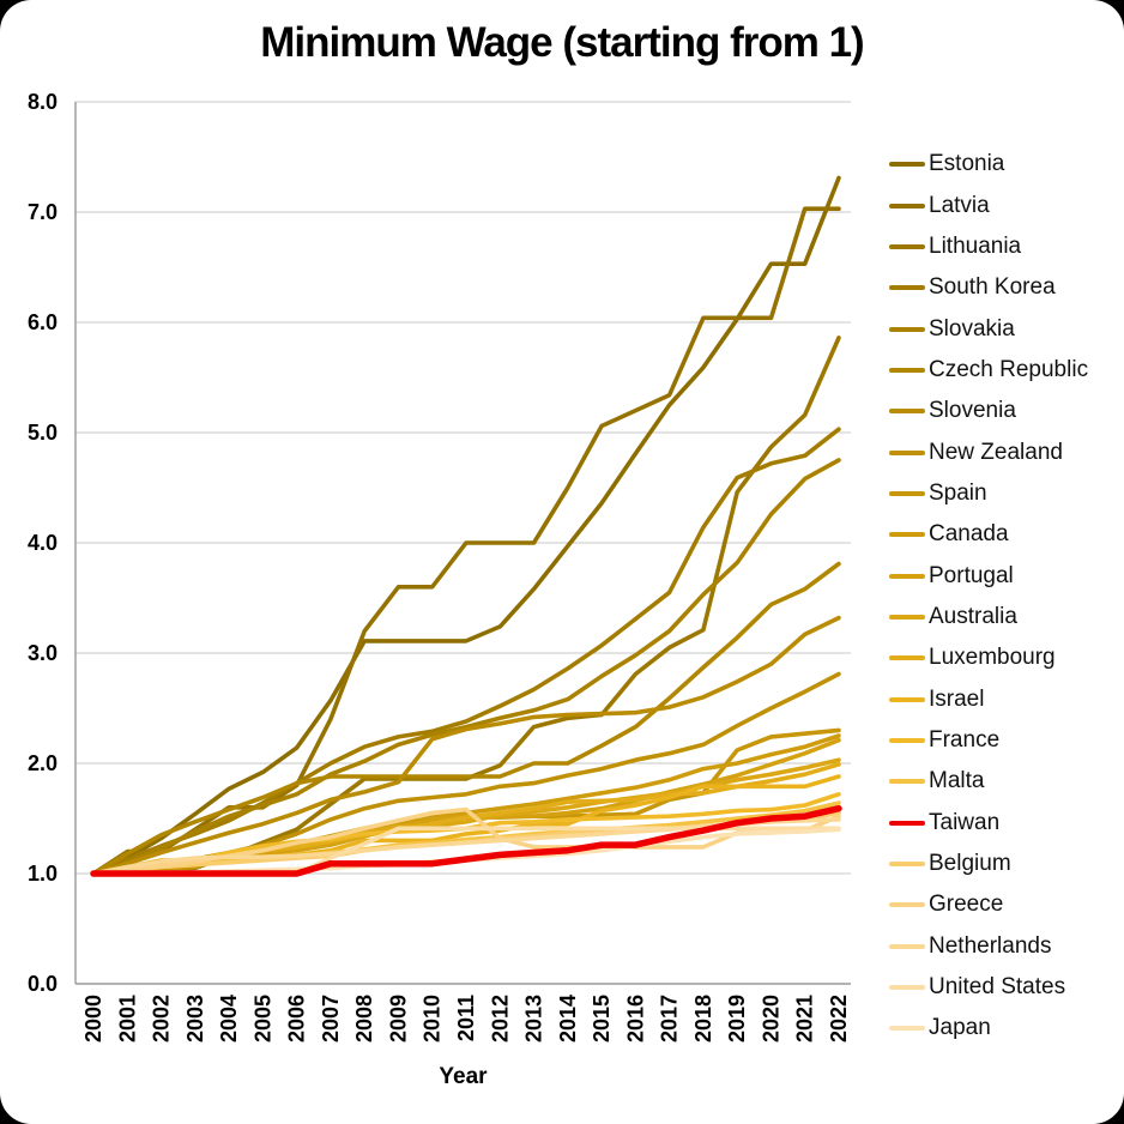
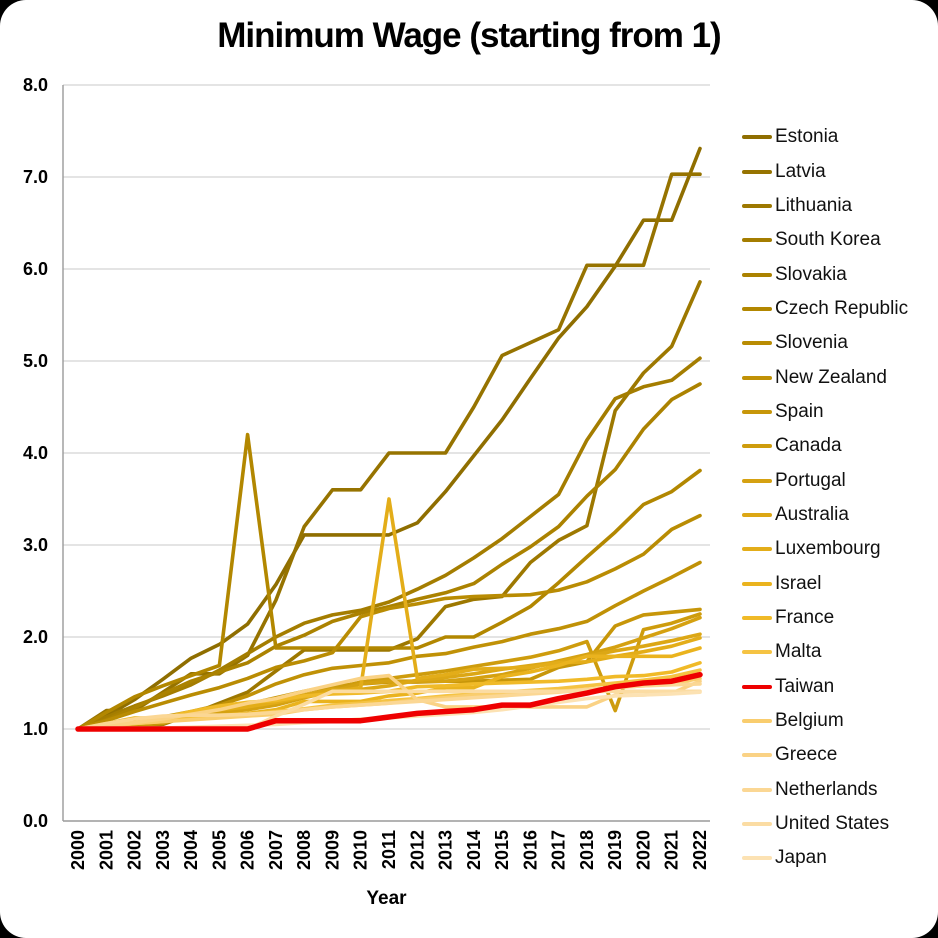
Czech Republic/2006: 1.8 -> 4.2
Luxembourg/2011: 1.5 -> 3.5
Canada/2019: 2.0 -> 1.2
